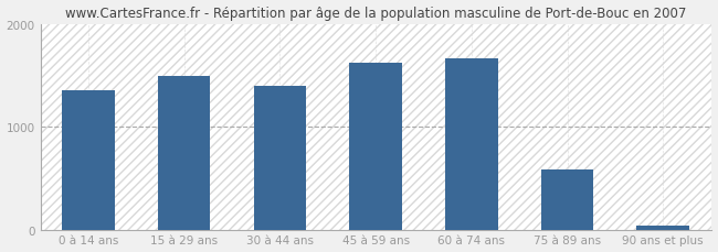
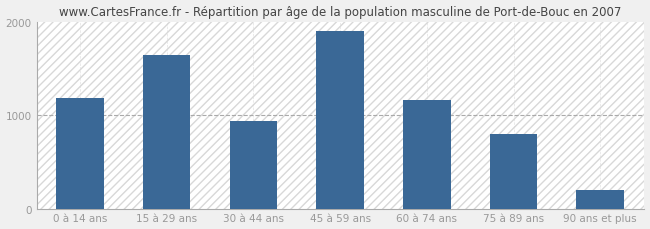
0 à 14 ans: 1350 -> 1180
15 à 29 ans: 1490 -> 1640
30 à 44 ans: 1400 -> 940
45 à 59 ans: 1620 -> 1900
60 à 74 ans: 1660 -> 1160
75 à 89 ans: 580 -> 800
90 ans et plus: 40 -> 200
